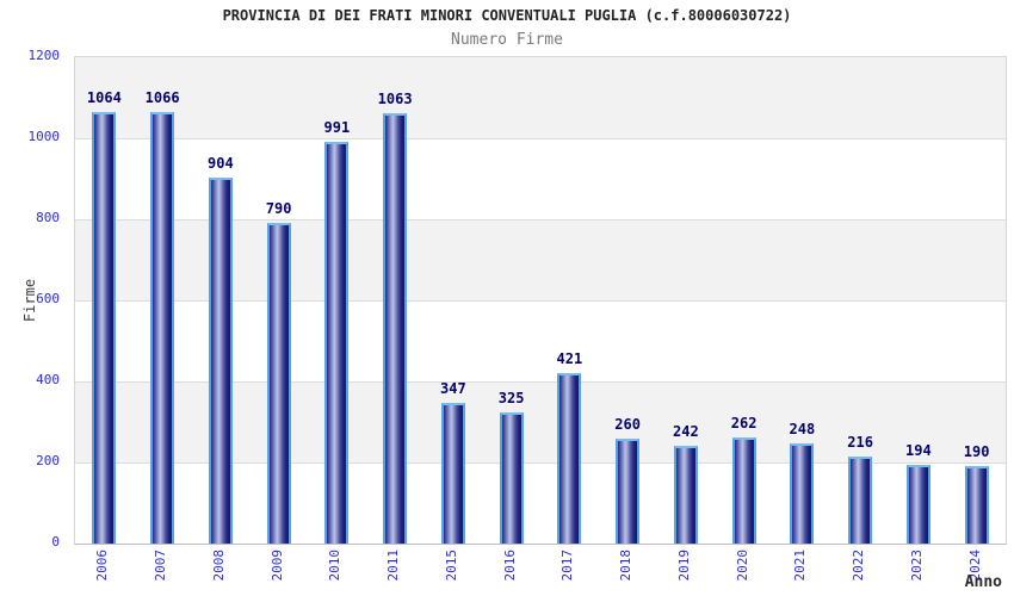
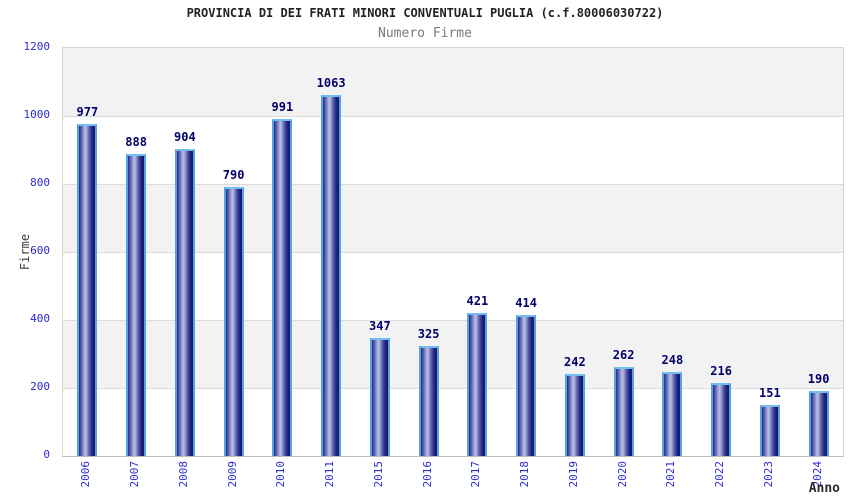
2006: 1064 -> 977
2007: 1066 -> 888
2018: 260 -> 414
2023: 194 -> 151
